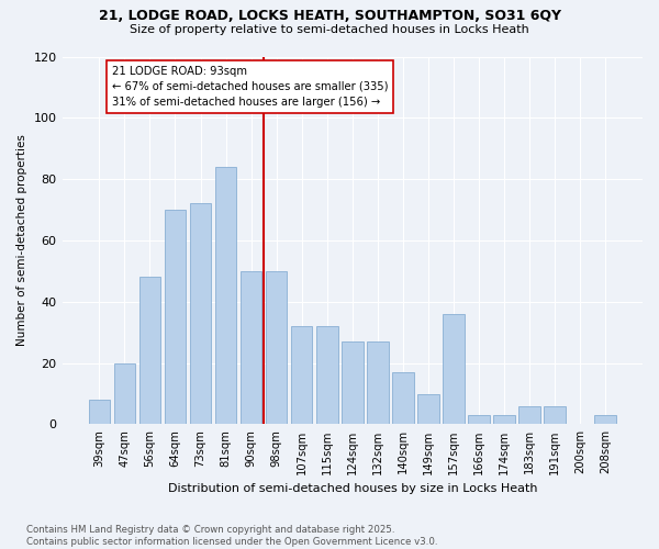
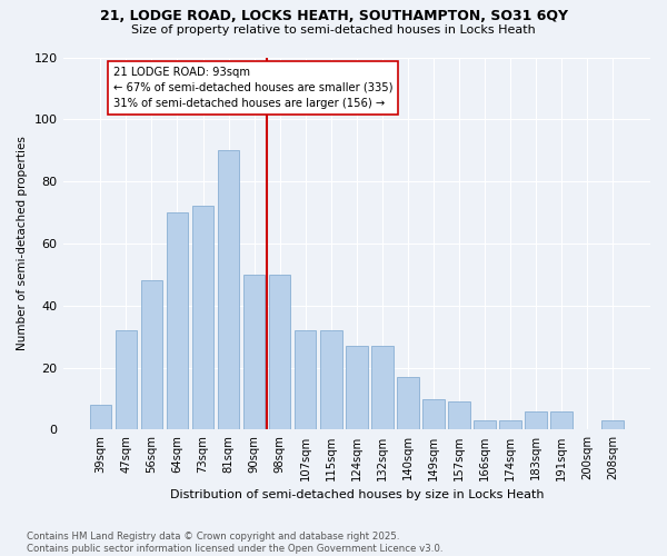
47sqm: 20 -> 32
81sqm: 84 -> 90
157sqm: 36 -> 9
